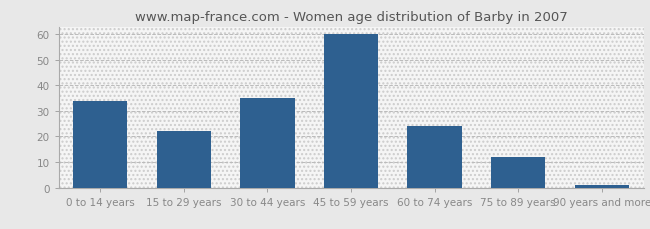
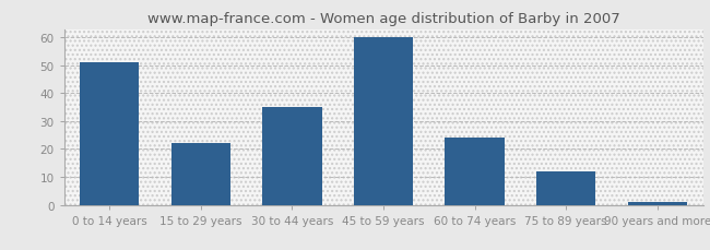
0 to 14 years: 34 -> 51
